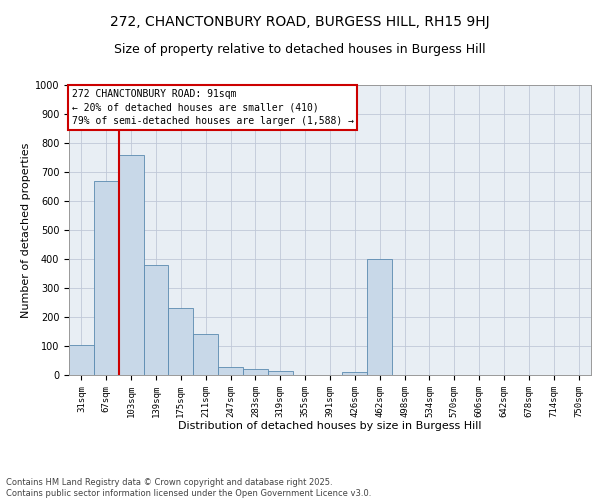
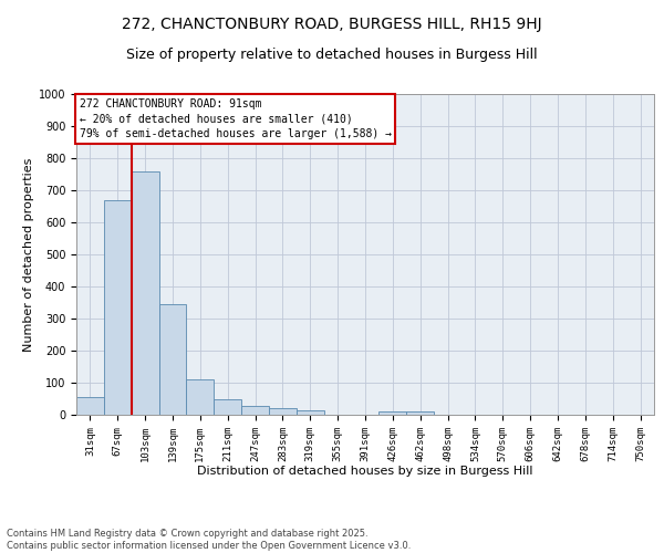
31sqm: 105 -> 55
139sqm: 380 -> 345
175sqm: 230 -> 110
211sqm: 140 -> 50
462sqm: 400 -> 10
